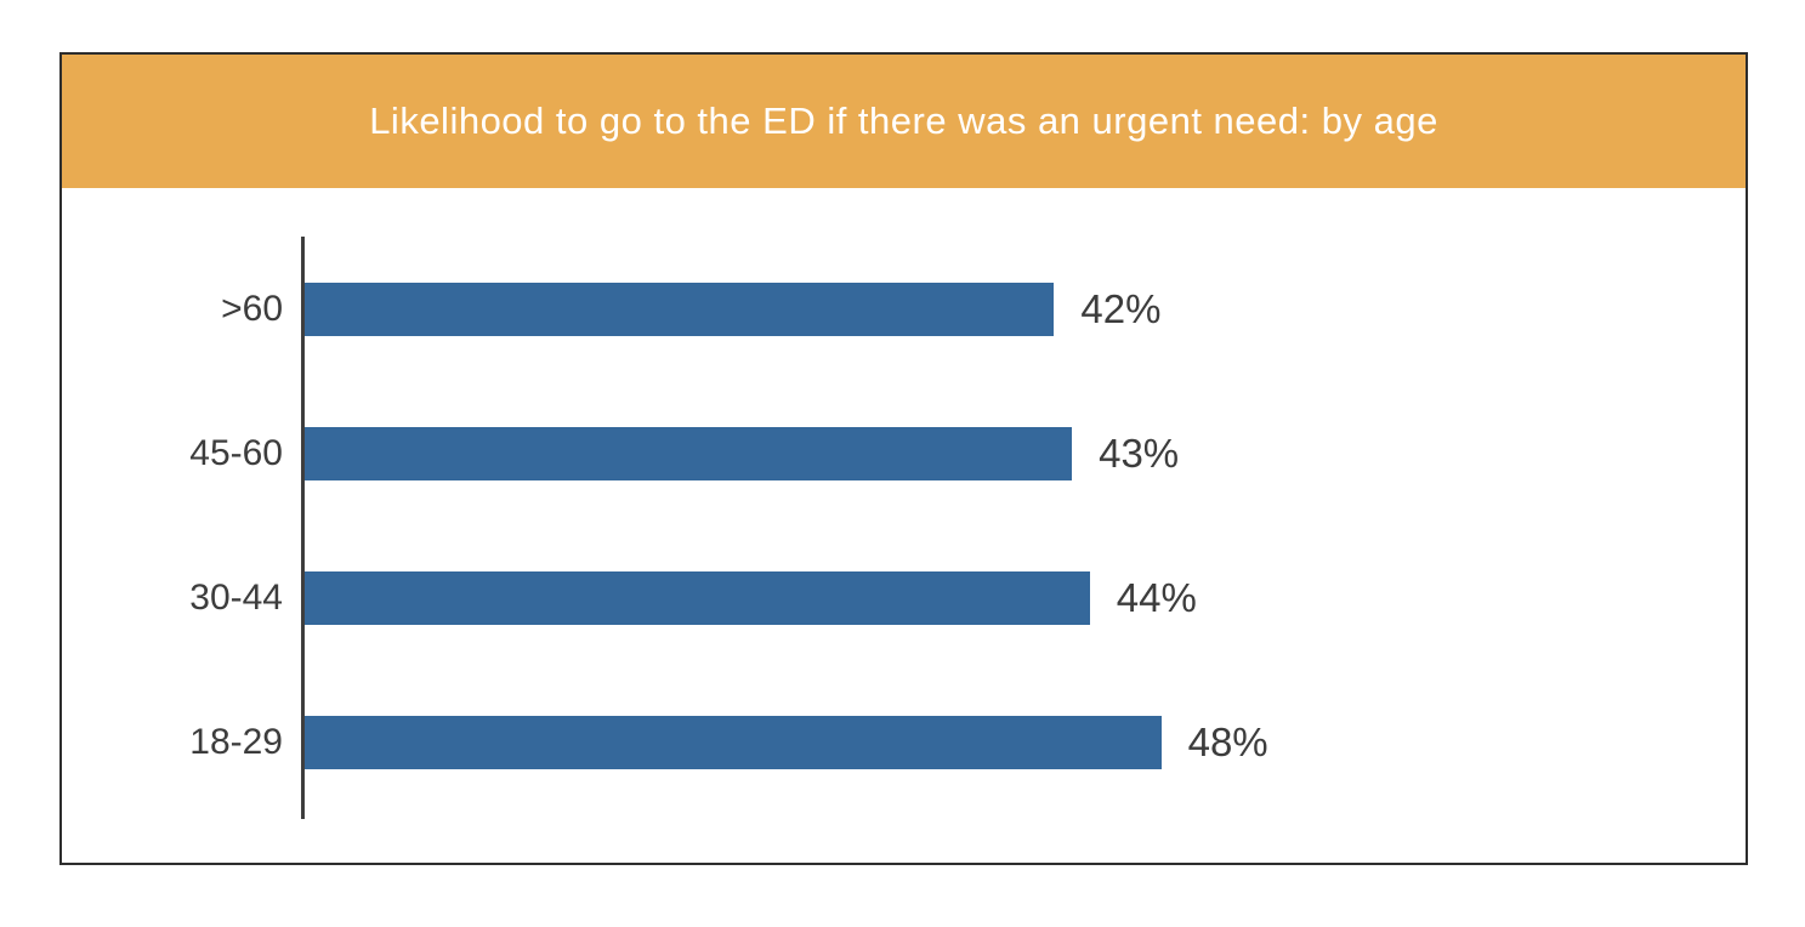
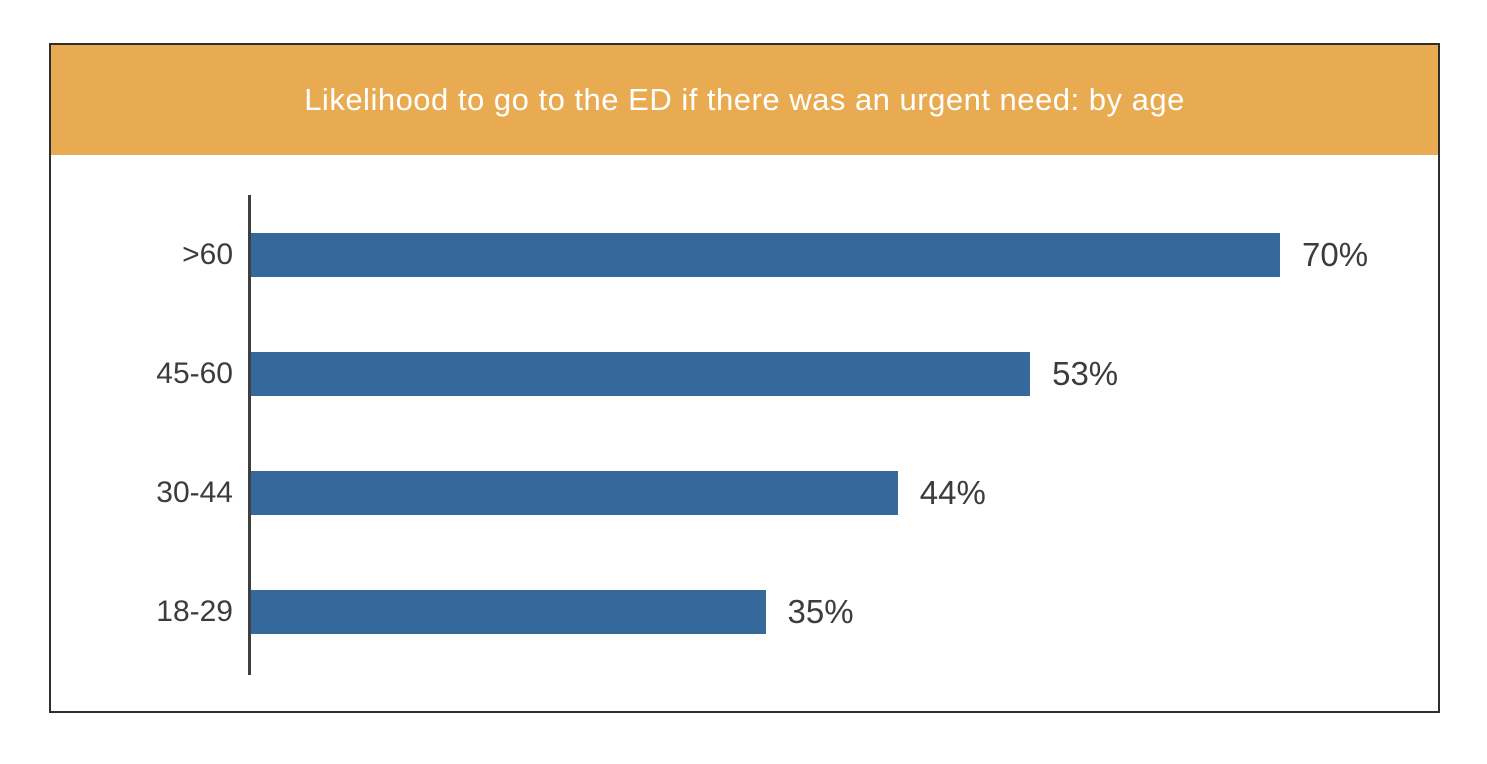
>60: 42% -> 70%
45-60: 43% -> 53%
18-29: 48% -> 35%
